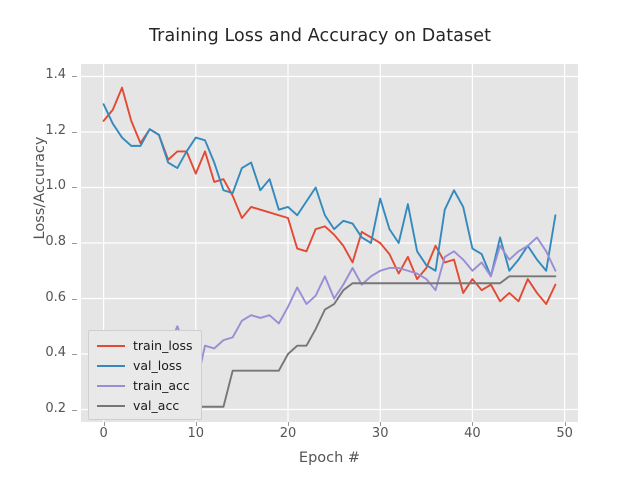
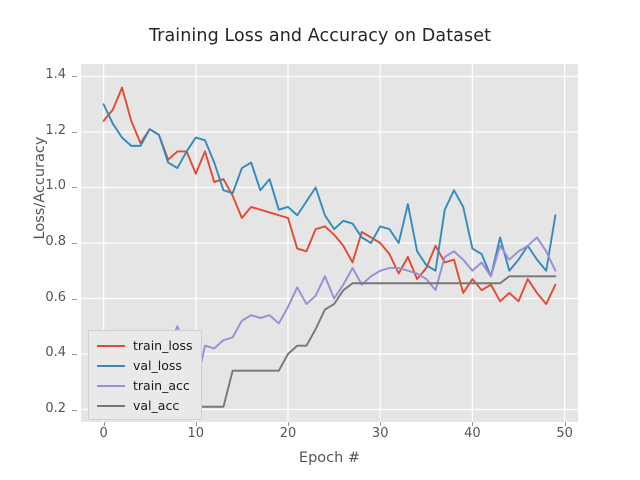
val_loss/30: 0.96 -> 0.86
